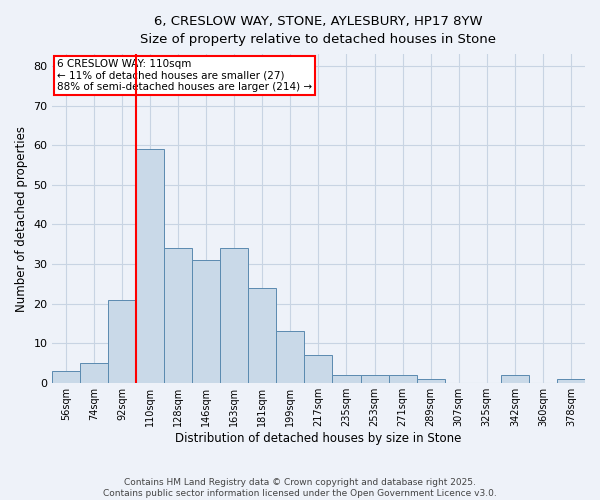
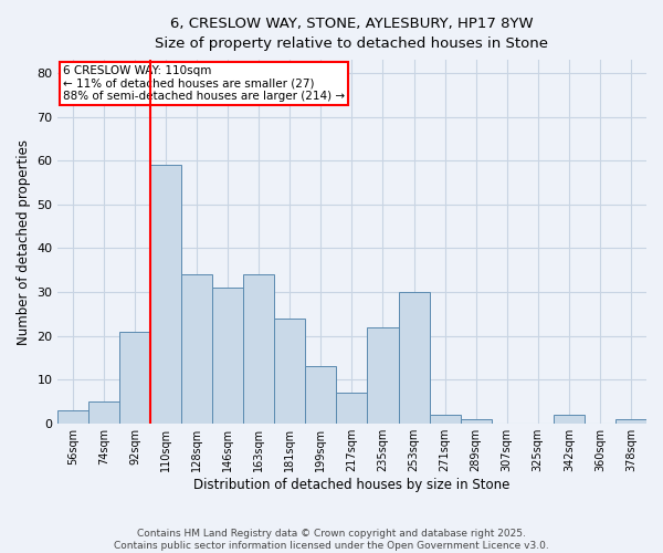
235sqm: 2 -> 22
253sqm: 2 -> 30
